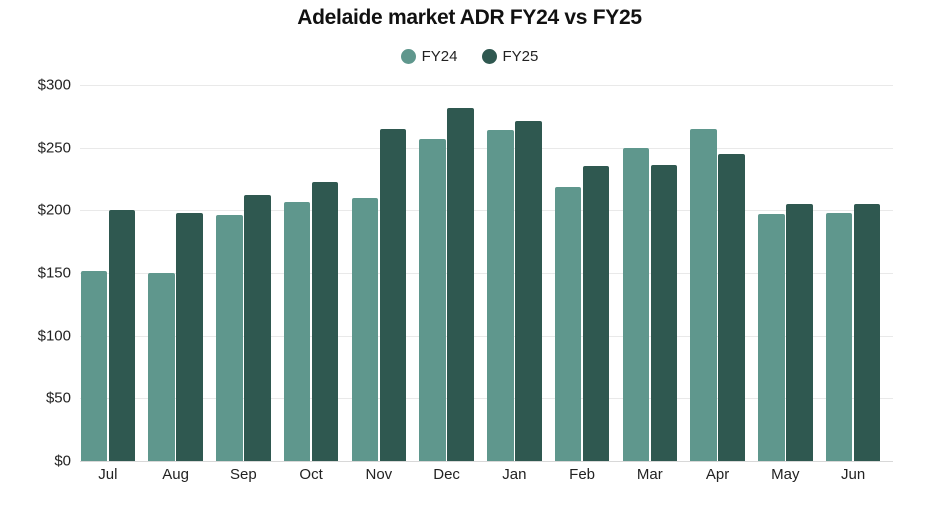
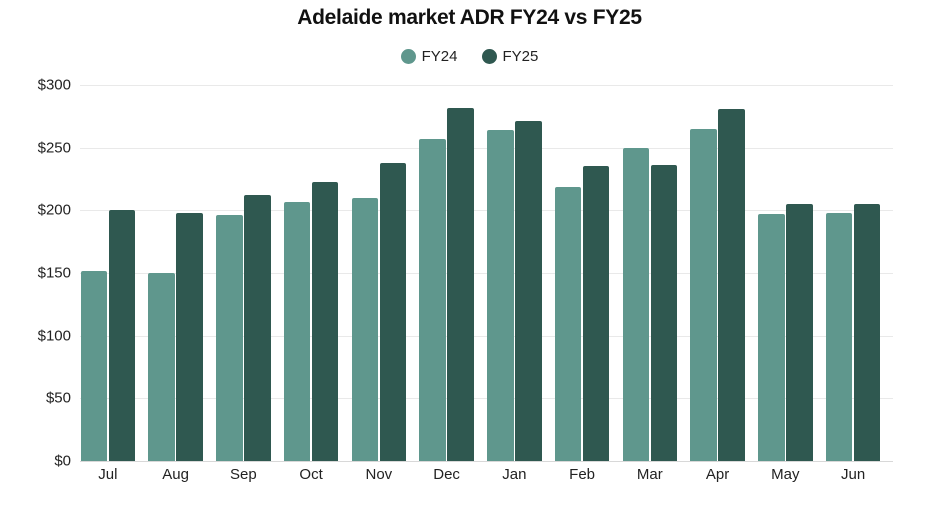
FY25/Nov: $265 -> $238
FY25/Apr: $245 -> $281
